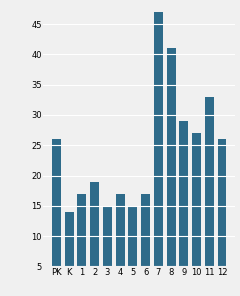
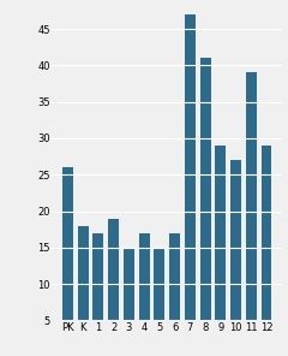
K: 14 -> 18
11: 33 -> 39
12: 26 -> 29
